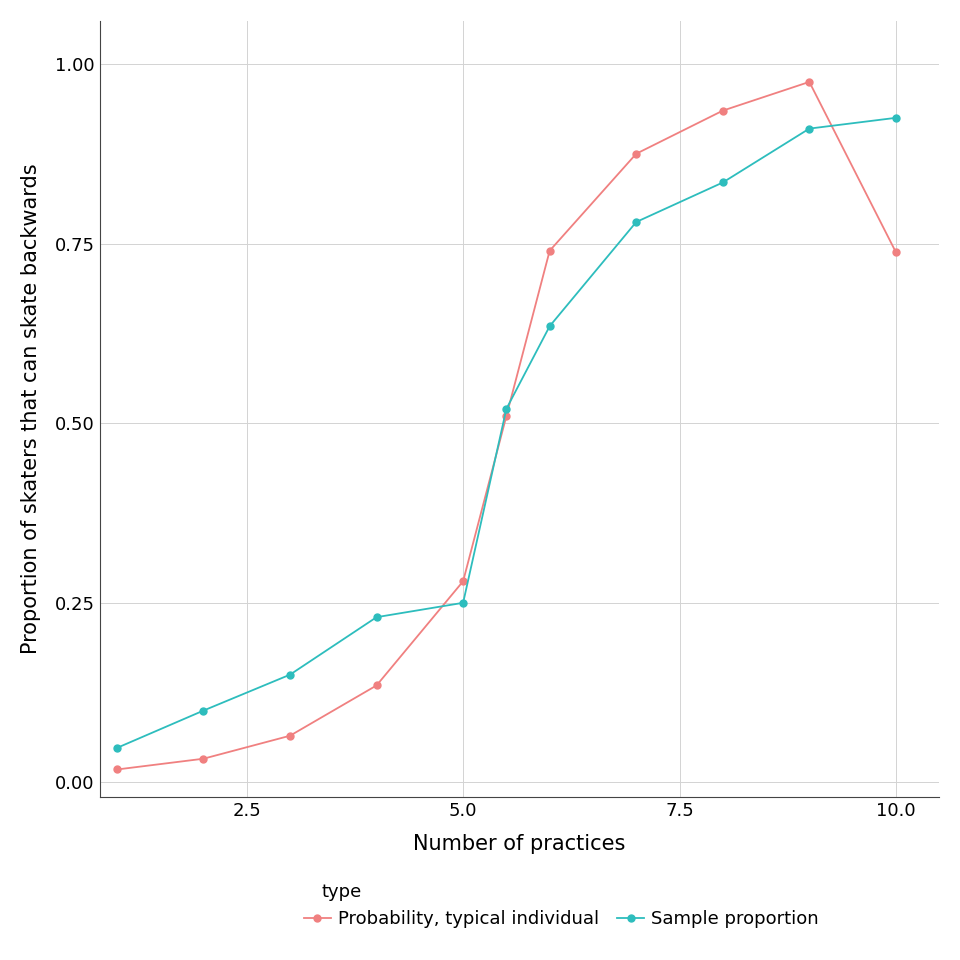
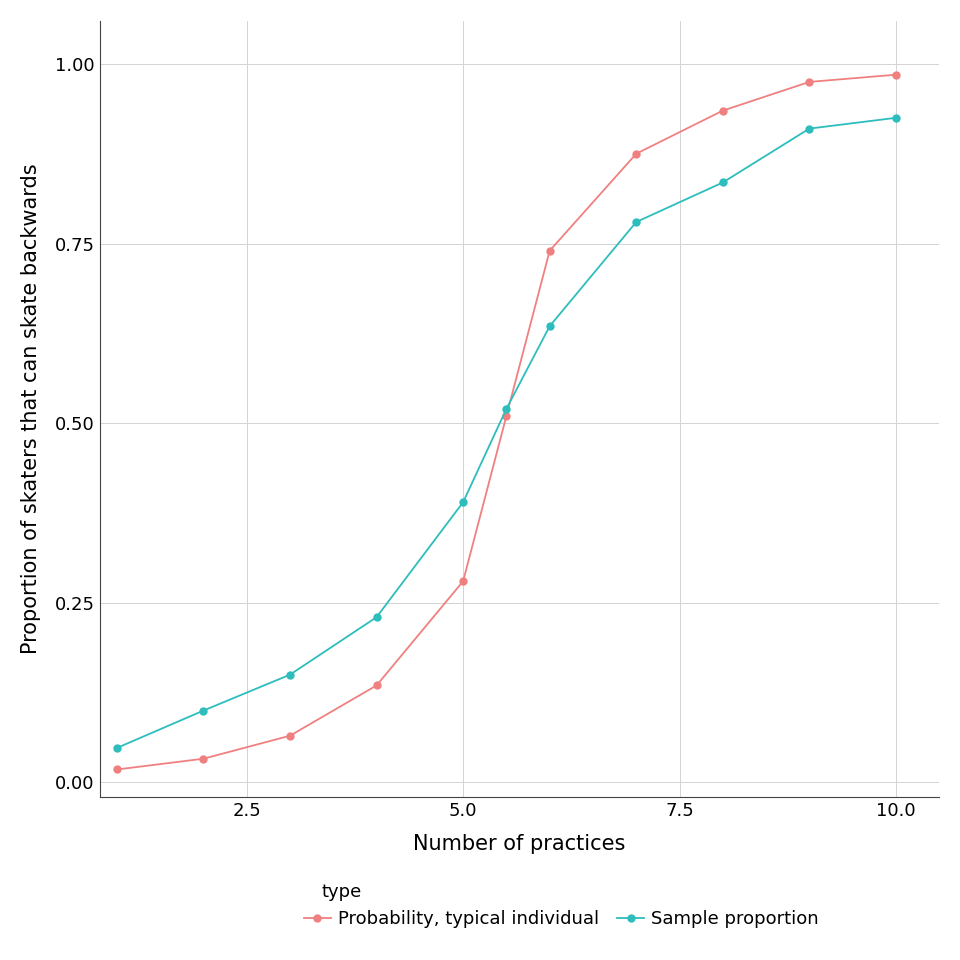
Sample proportion/5.0: 0.250 -> 0.390
Probability, typical individual/10.0: 0.738 -> 0.985
